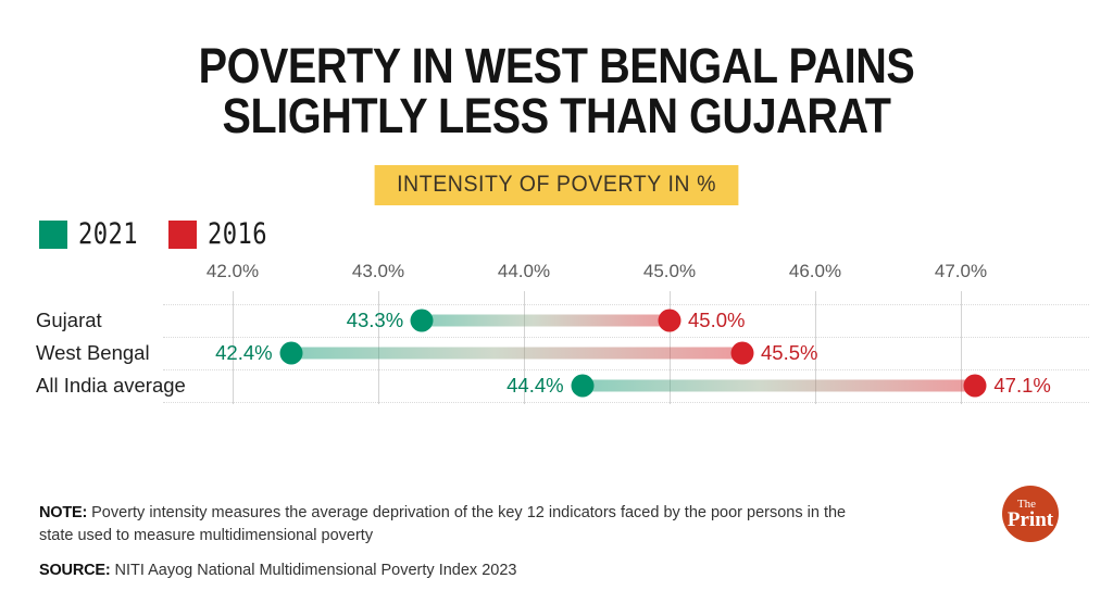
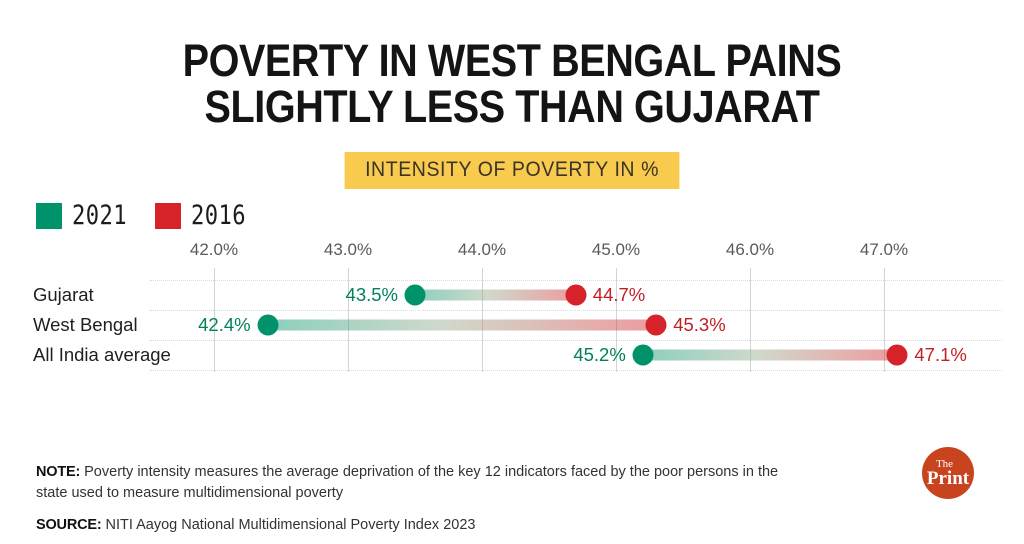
2021/Gujarat: 43.3% -> 43.5%
2016/Gujarat: 45.0% -> 44.7%
2016/West Bengal: 45.5% -> 45.3%
2021/All India average: 44.4% -> 45.2%
